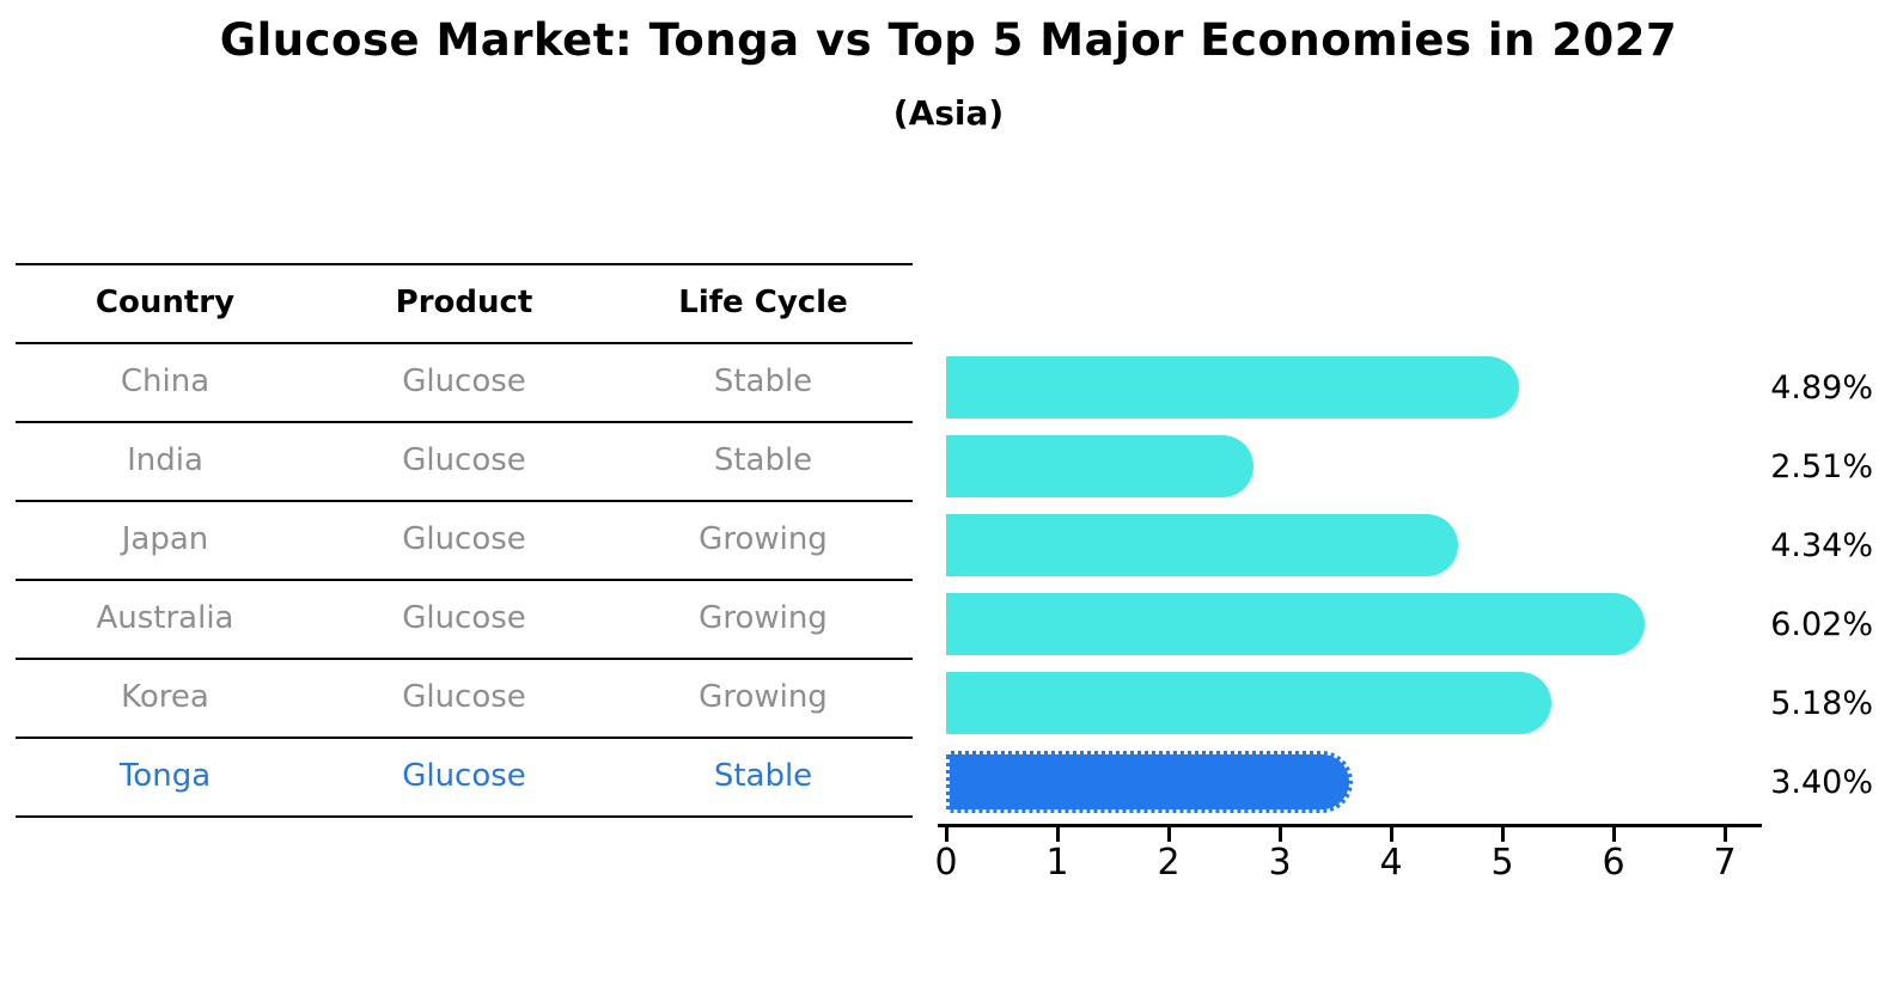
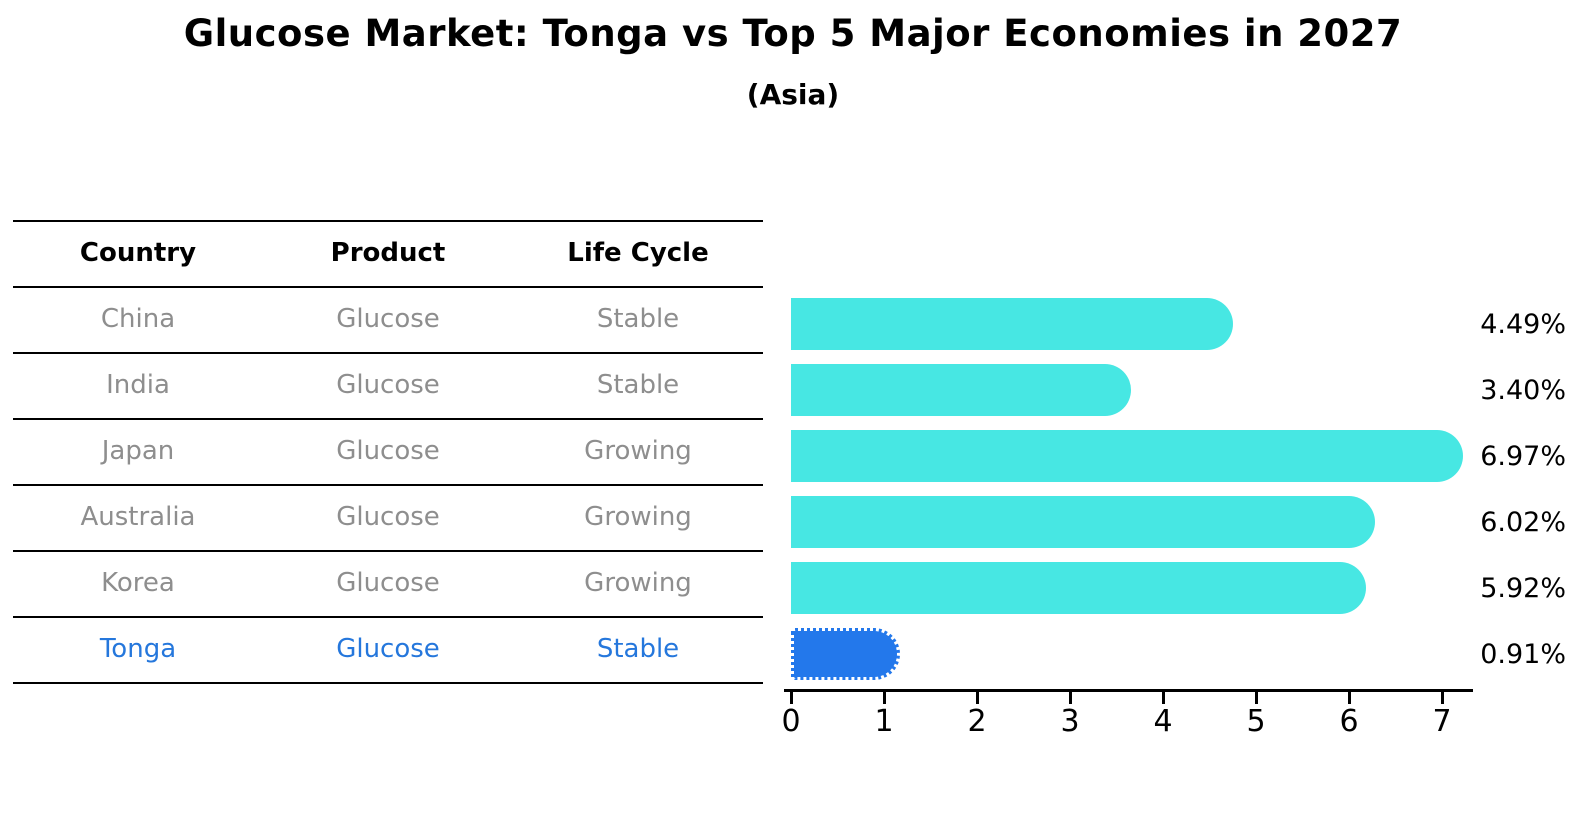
China: 4.89% -> 4.49%
India: 2.51% -> 3.40%
Japan: 4.34% -> 6.97%
Korea: 5.18% -> 5.92%
Tonga: 3.40% -> 0.91%
